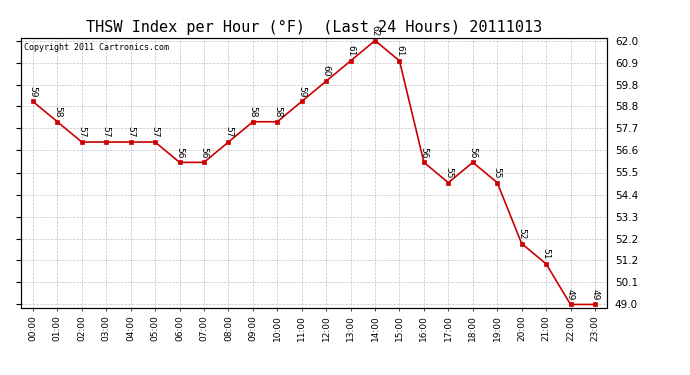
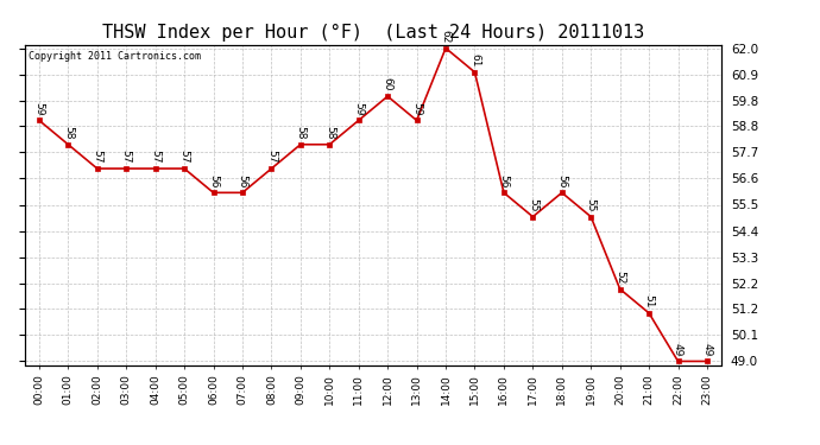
13:00: 61 -> 59
